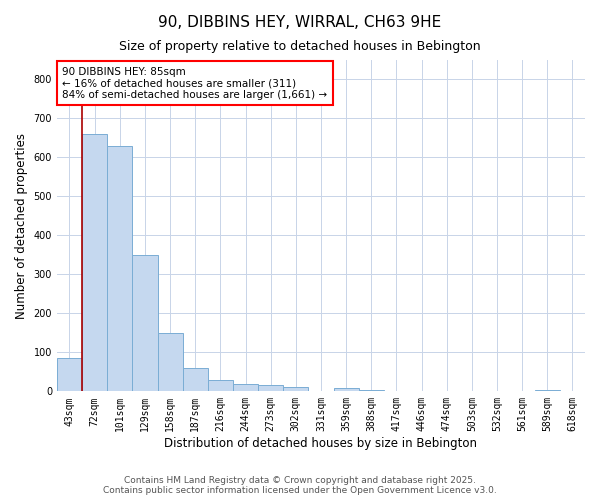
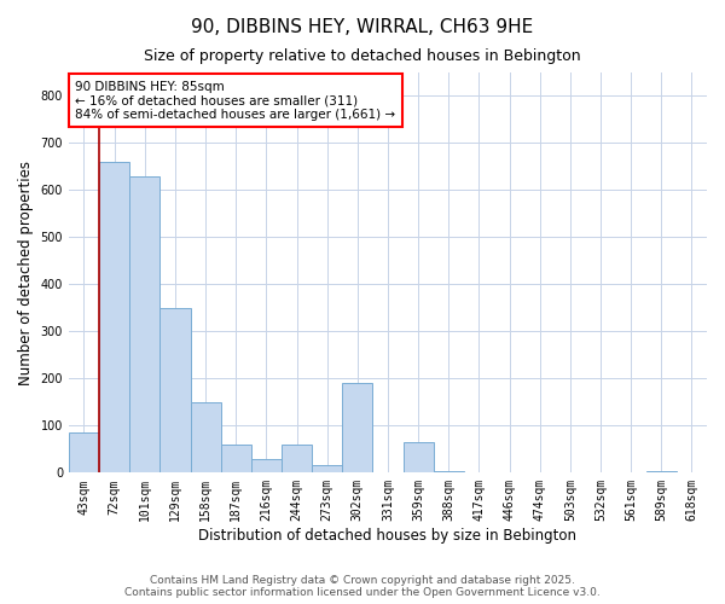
244sqm: 20 -> 60
302sqm: 10 -> 190
359sqm: 8 -> 65
